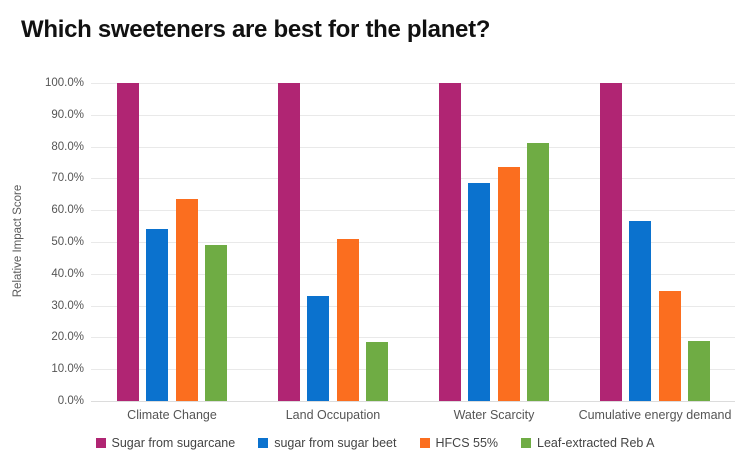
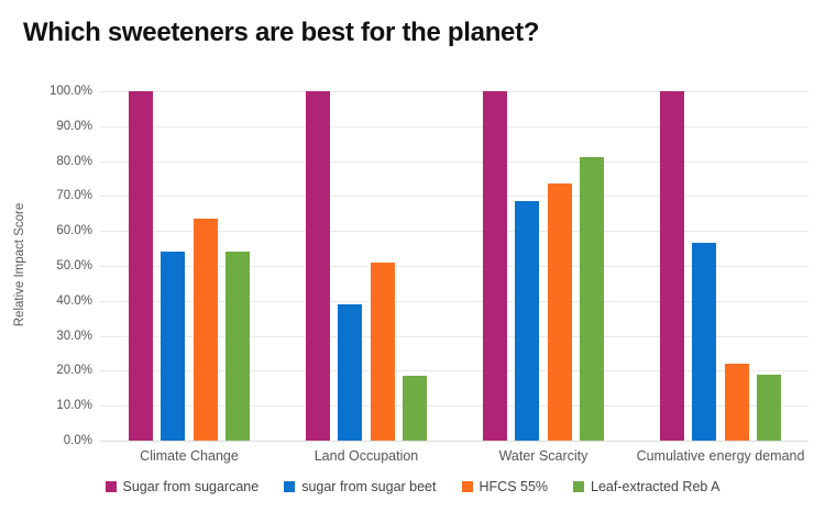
Leaf-extracted Reb A/Climate Change: 49% -> 54%
sugar from sugar beet/Land Occupation: 33% -> 39%
HFCS 55%/Cumulative energy demand: 34% -> 22%
